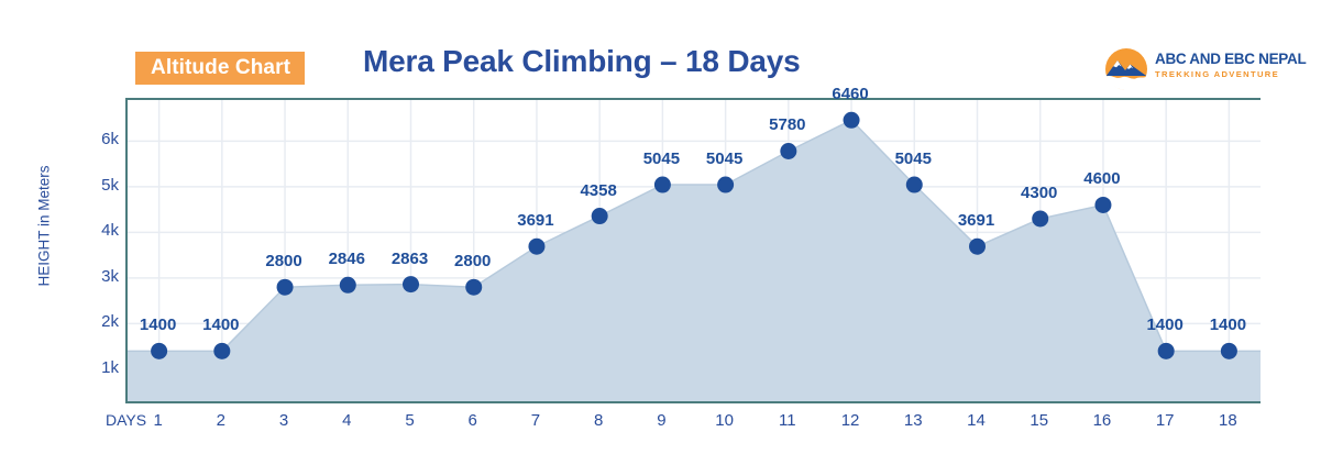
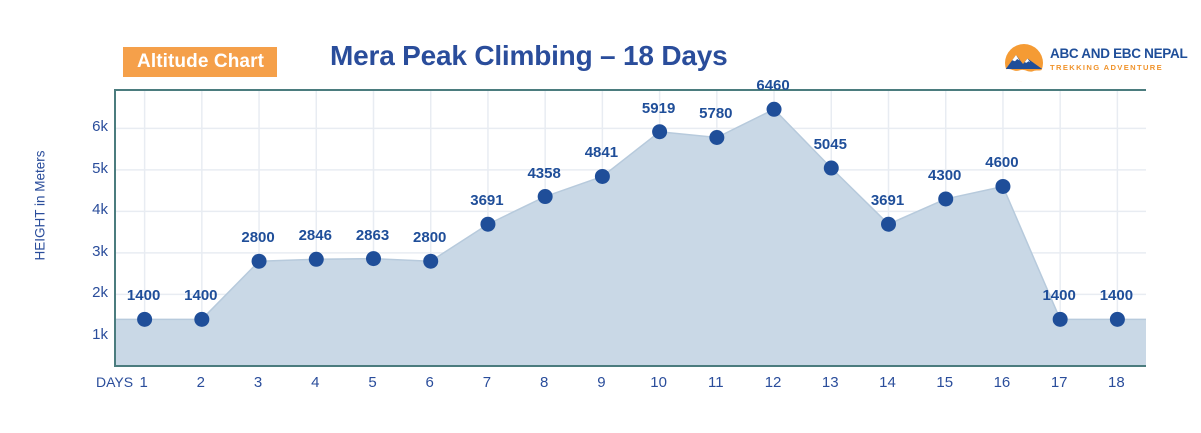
9: 5045 -> 4841
10: 5045 -> 5919
